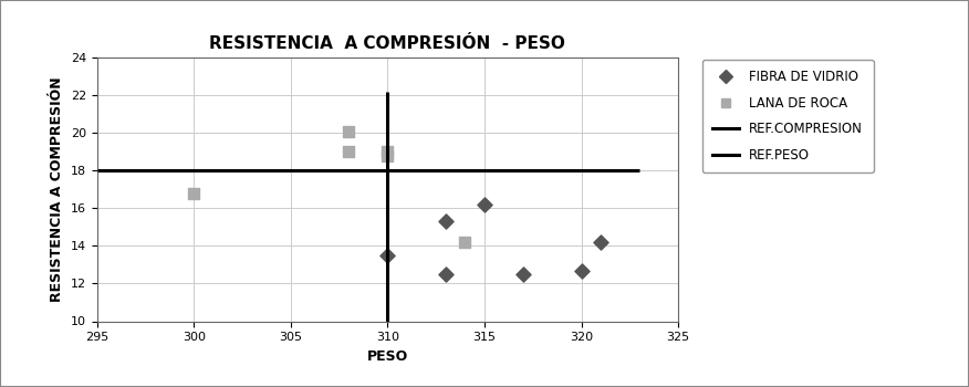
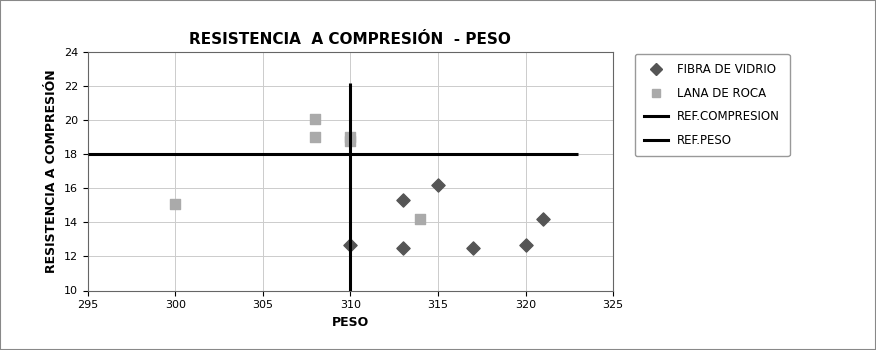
LANA DE ROCA/300: 16.8 -> 15.1
FIBRA DE VIDRIO/310: 13.5 -> 12.7
